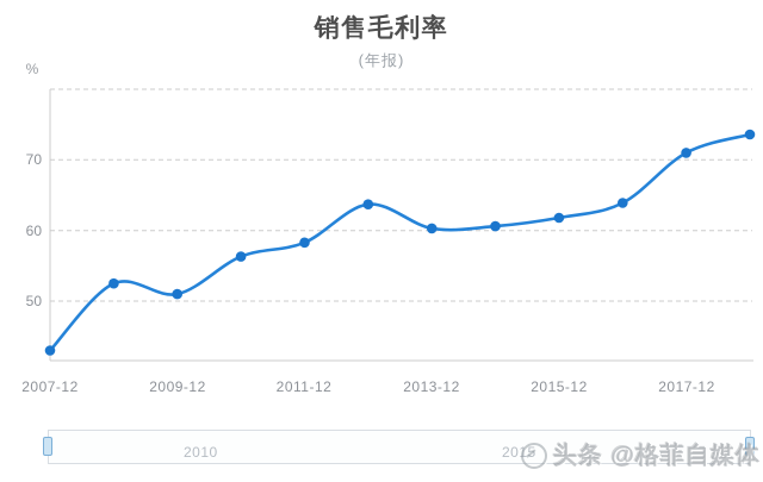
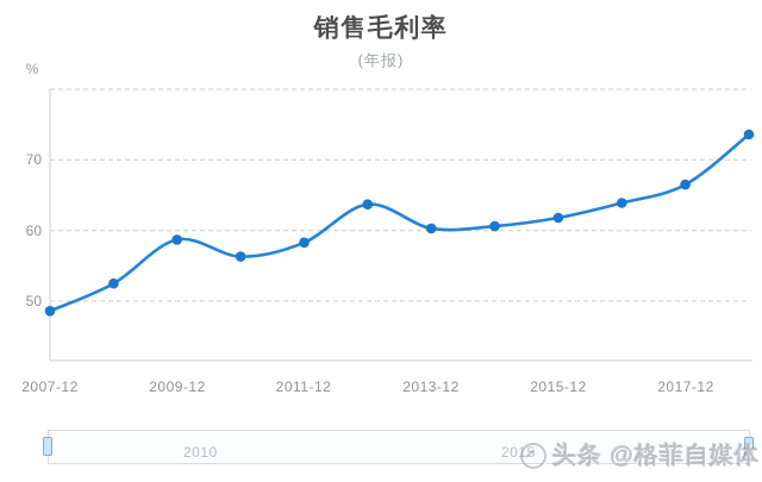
2007-12: 43 -> 49
2009-12: 51 -> 59
2017-12: 71 -> 66
